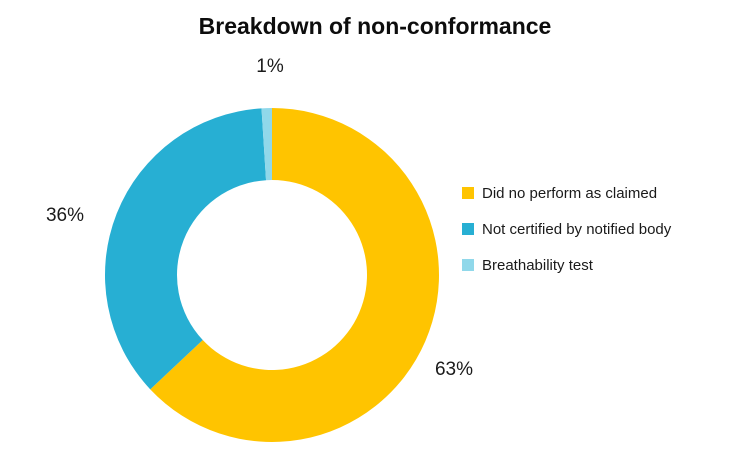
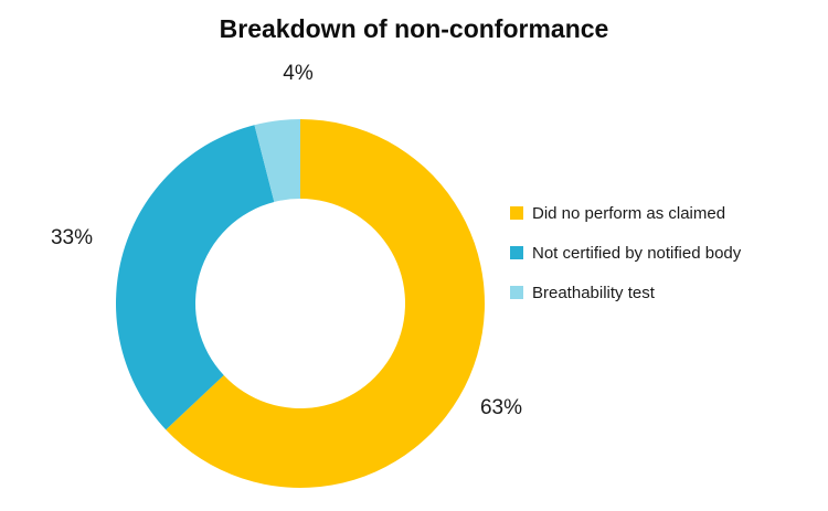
Not certified by notified body: 36% -> 33%
Breathability test: 1% -> 4%
